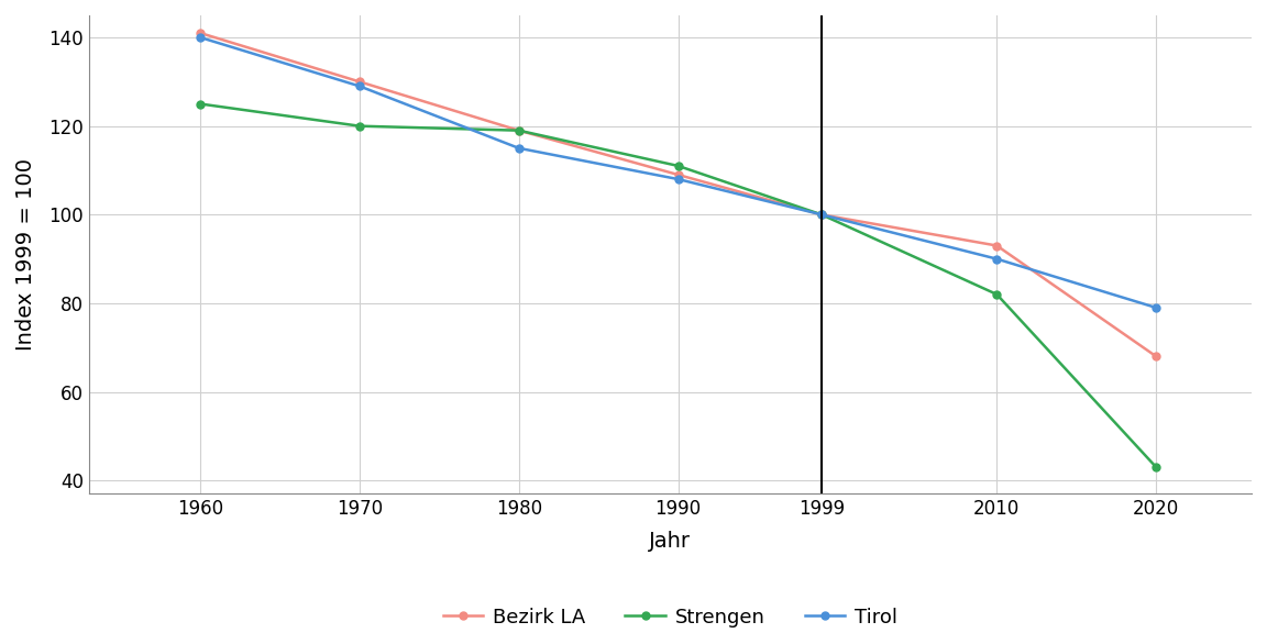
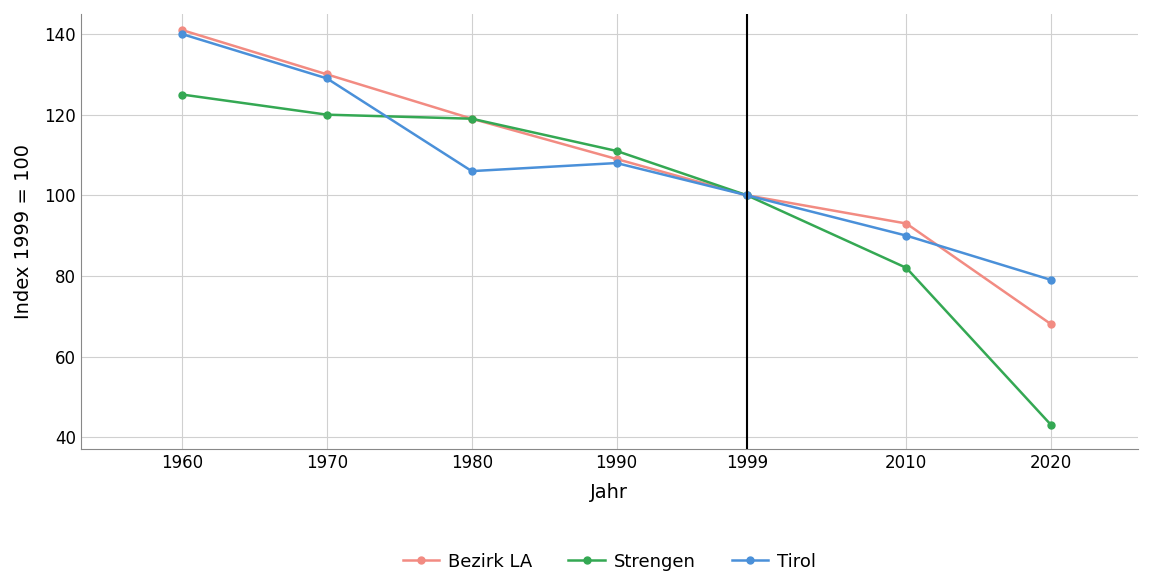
Tirol/1980: 115 -> 106
